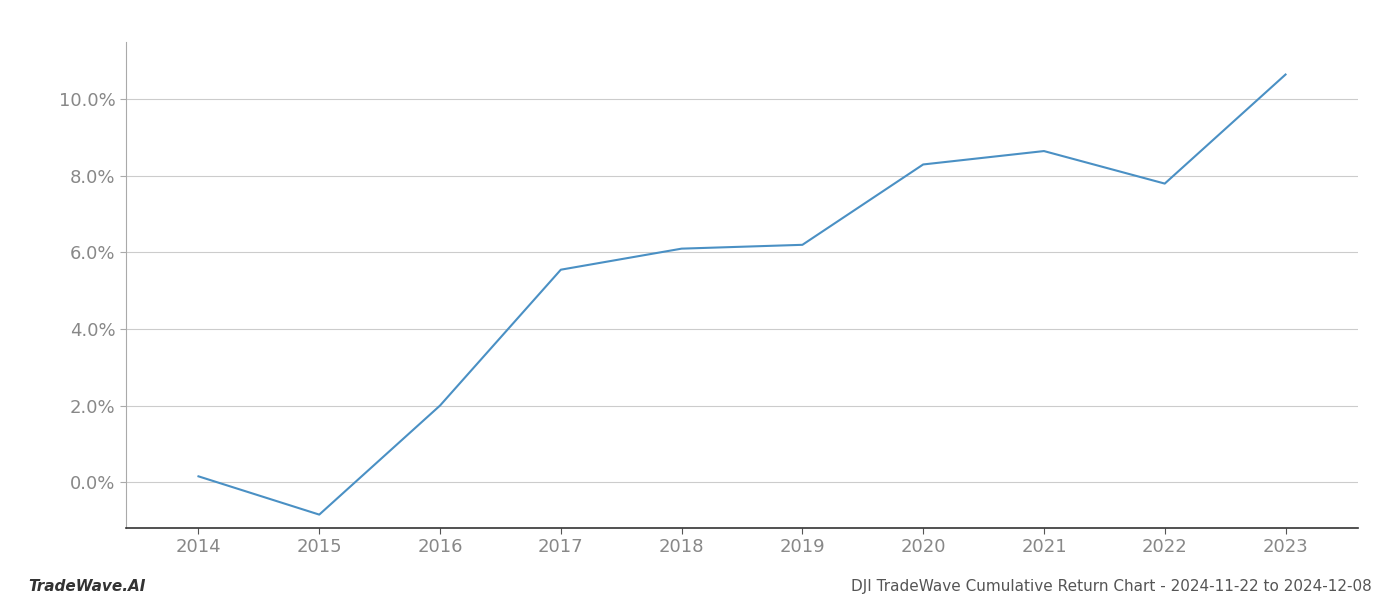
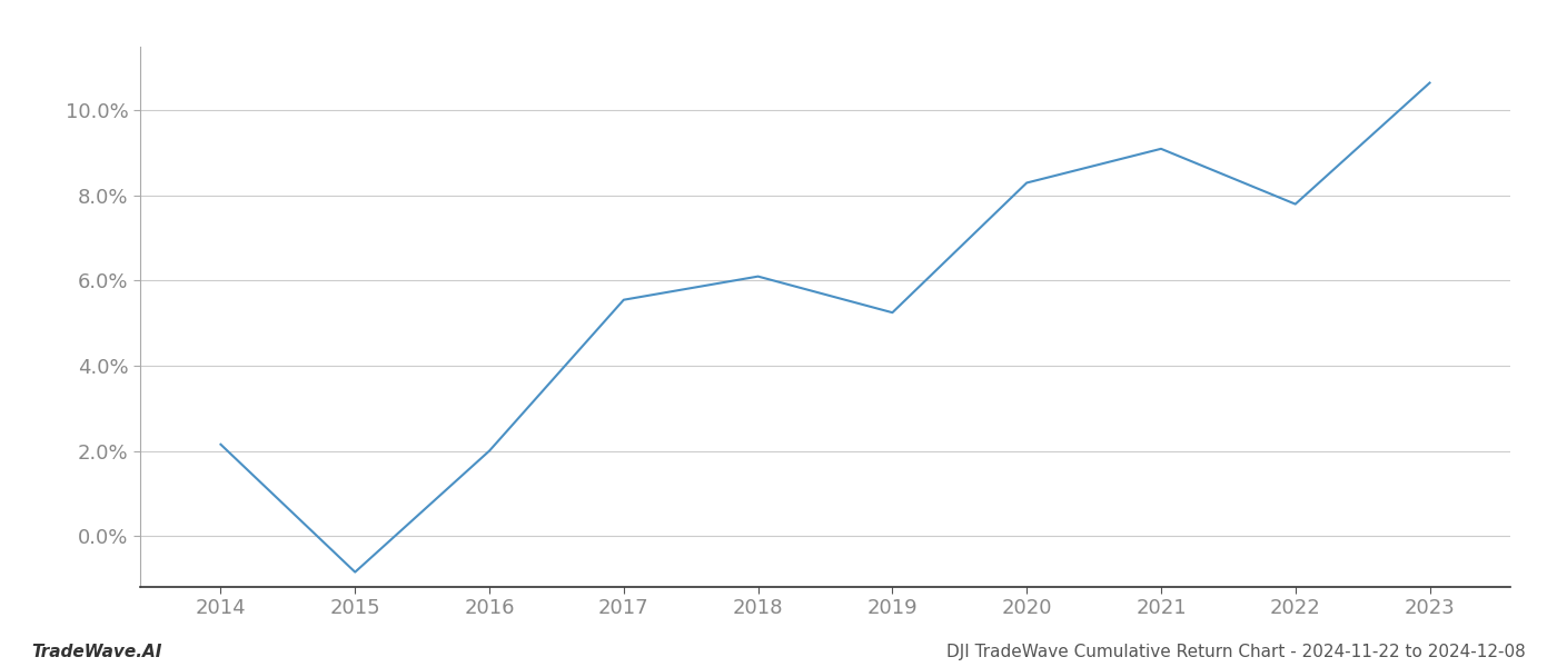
2014: 0.15% -> 2.15%
2019: 6.20% -> 5.25%
2021: 8.65% -> 9.10%
